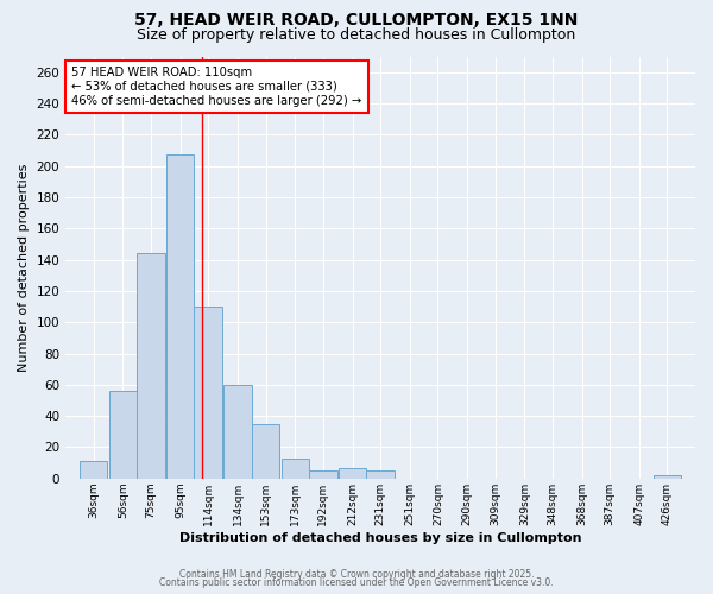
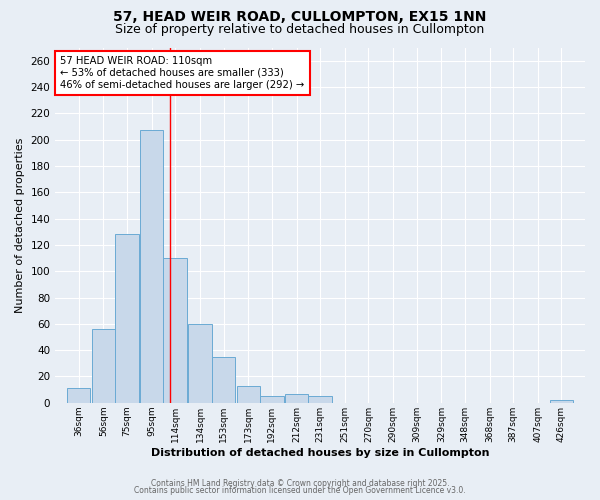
75sqm: 144 -> 128
